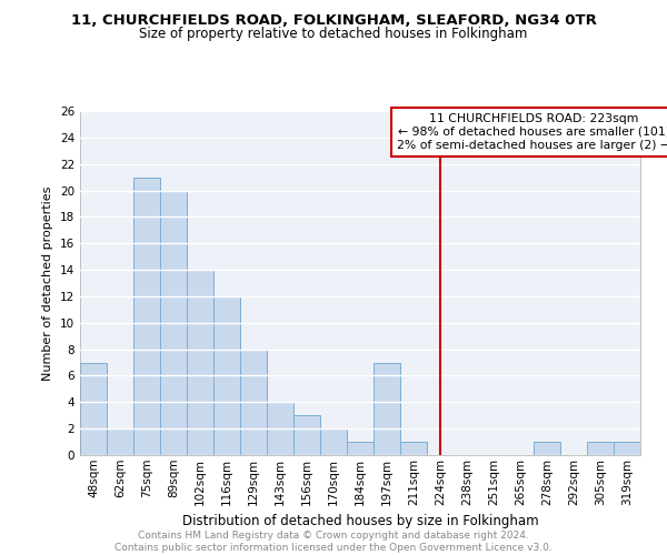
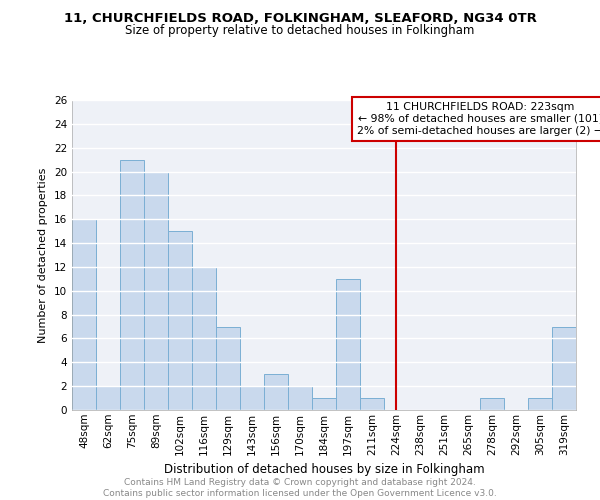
48sqm: 7 -> 16
102sqm: 14 -> 15
129sqm: 8 -> 7
143sqm: 4 -> 2
197sqm: 7 -> 11
319sqm: 1 -> 7
